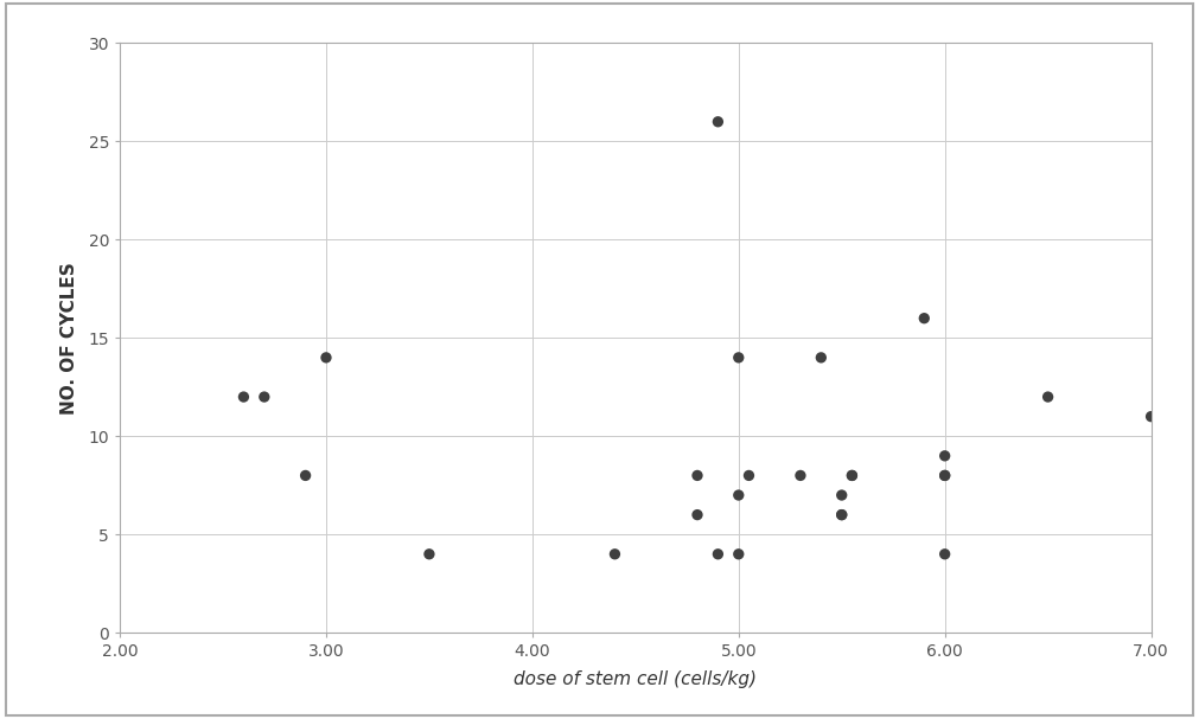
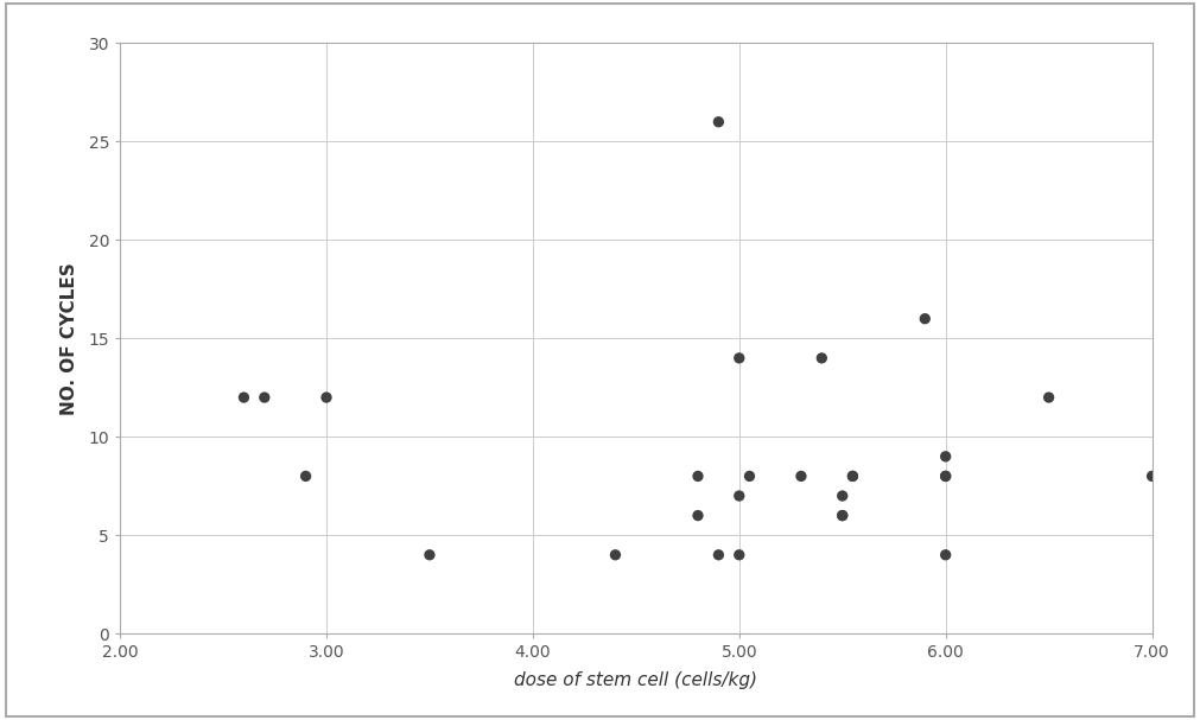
3.00: 14 -> 12
7.00: 11 -> 8
